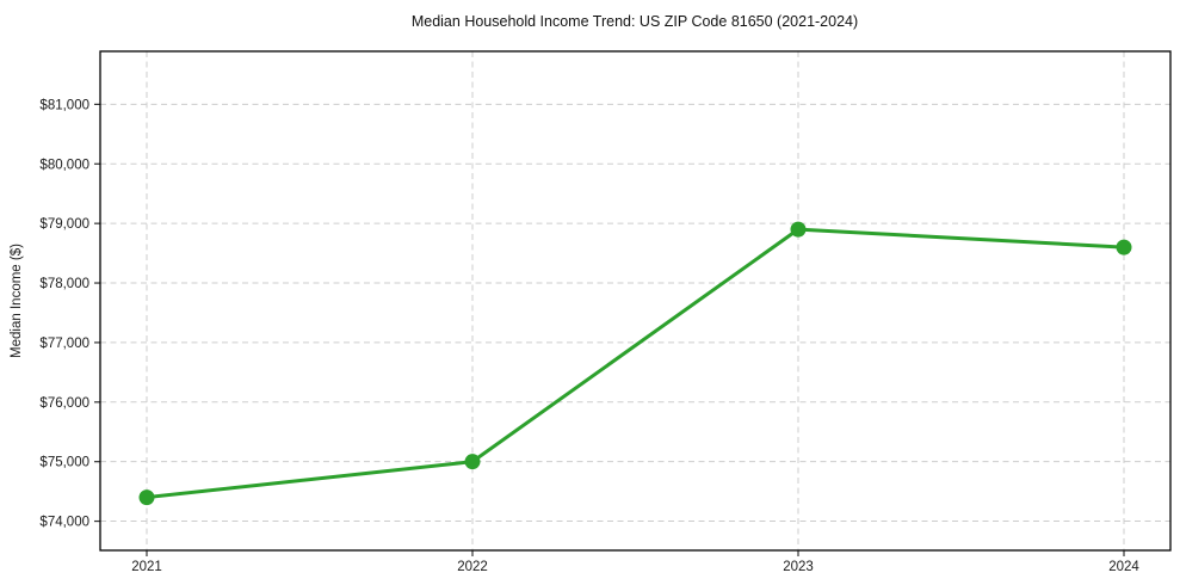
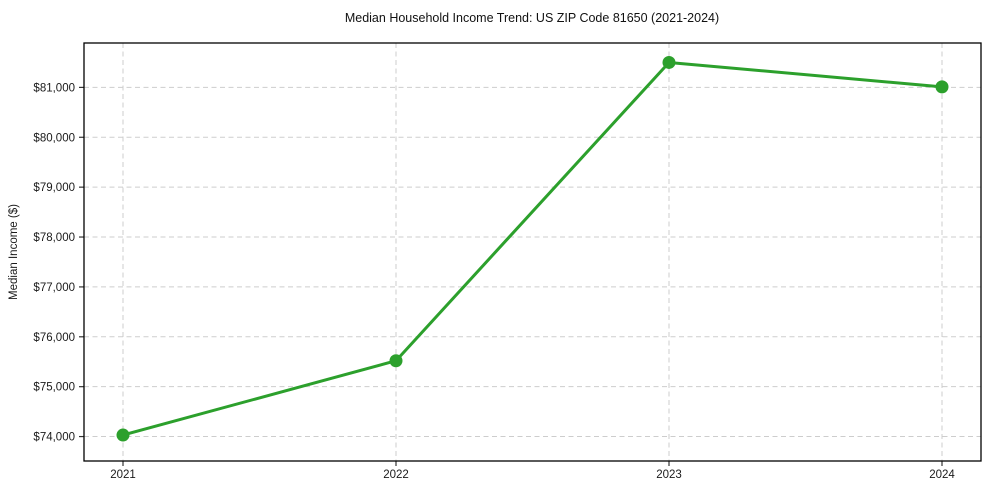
2021: $74400 -> $74000
2022: $75000 -> $75500
2023: $78900 -> $81500
2024: $78600 -> $81000
